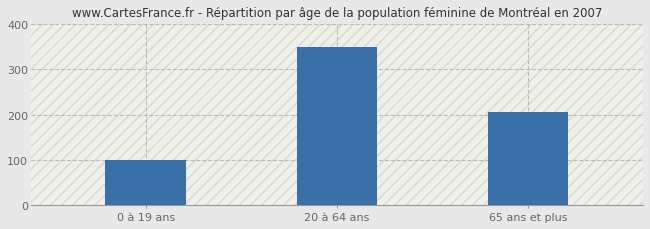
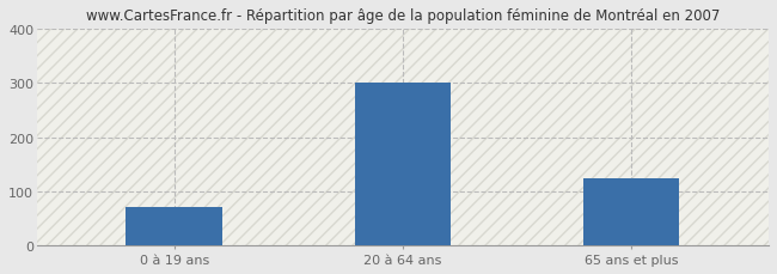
0 à 19 ans: 100 -> 70
20 à 64 ans: 350 -> 300
65 ans et plus: 207 -> 125
